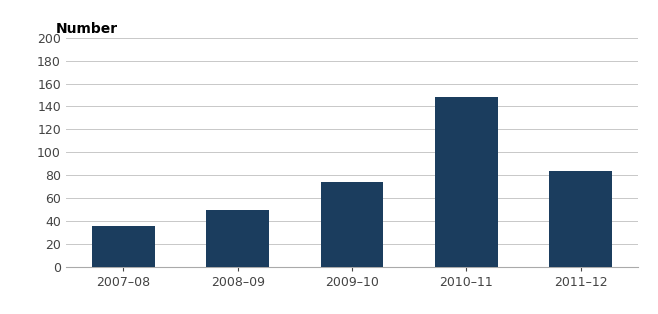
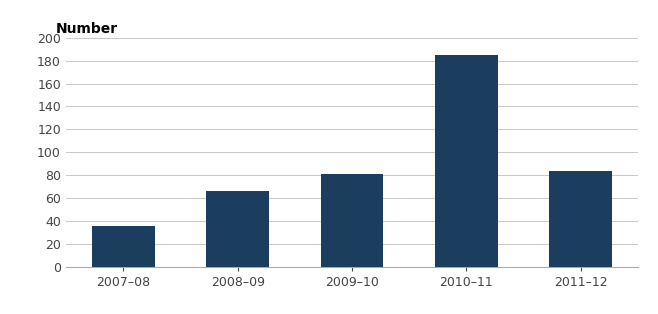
2008–09: 50 -> 66
2009–10: 74 -> 81
2010–11: 148 -> 185
